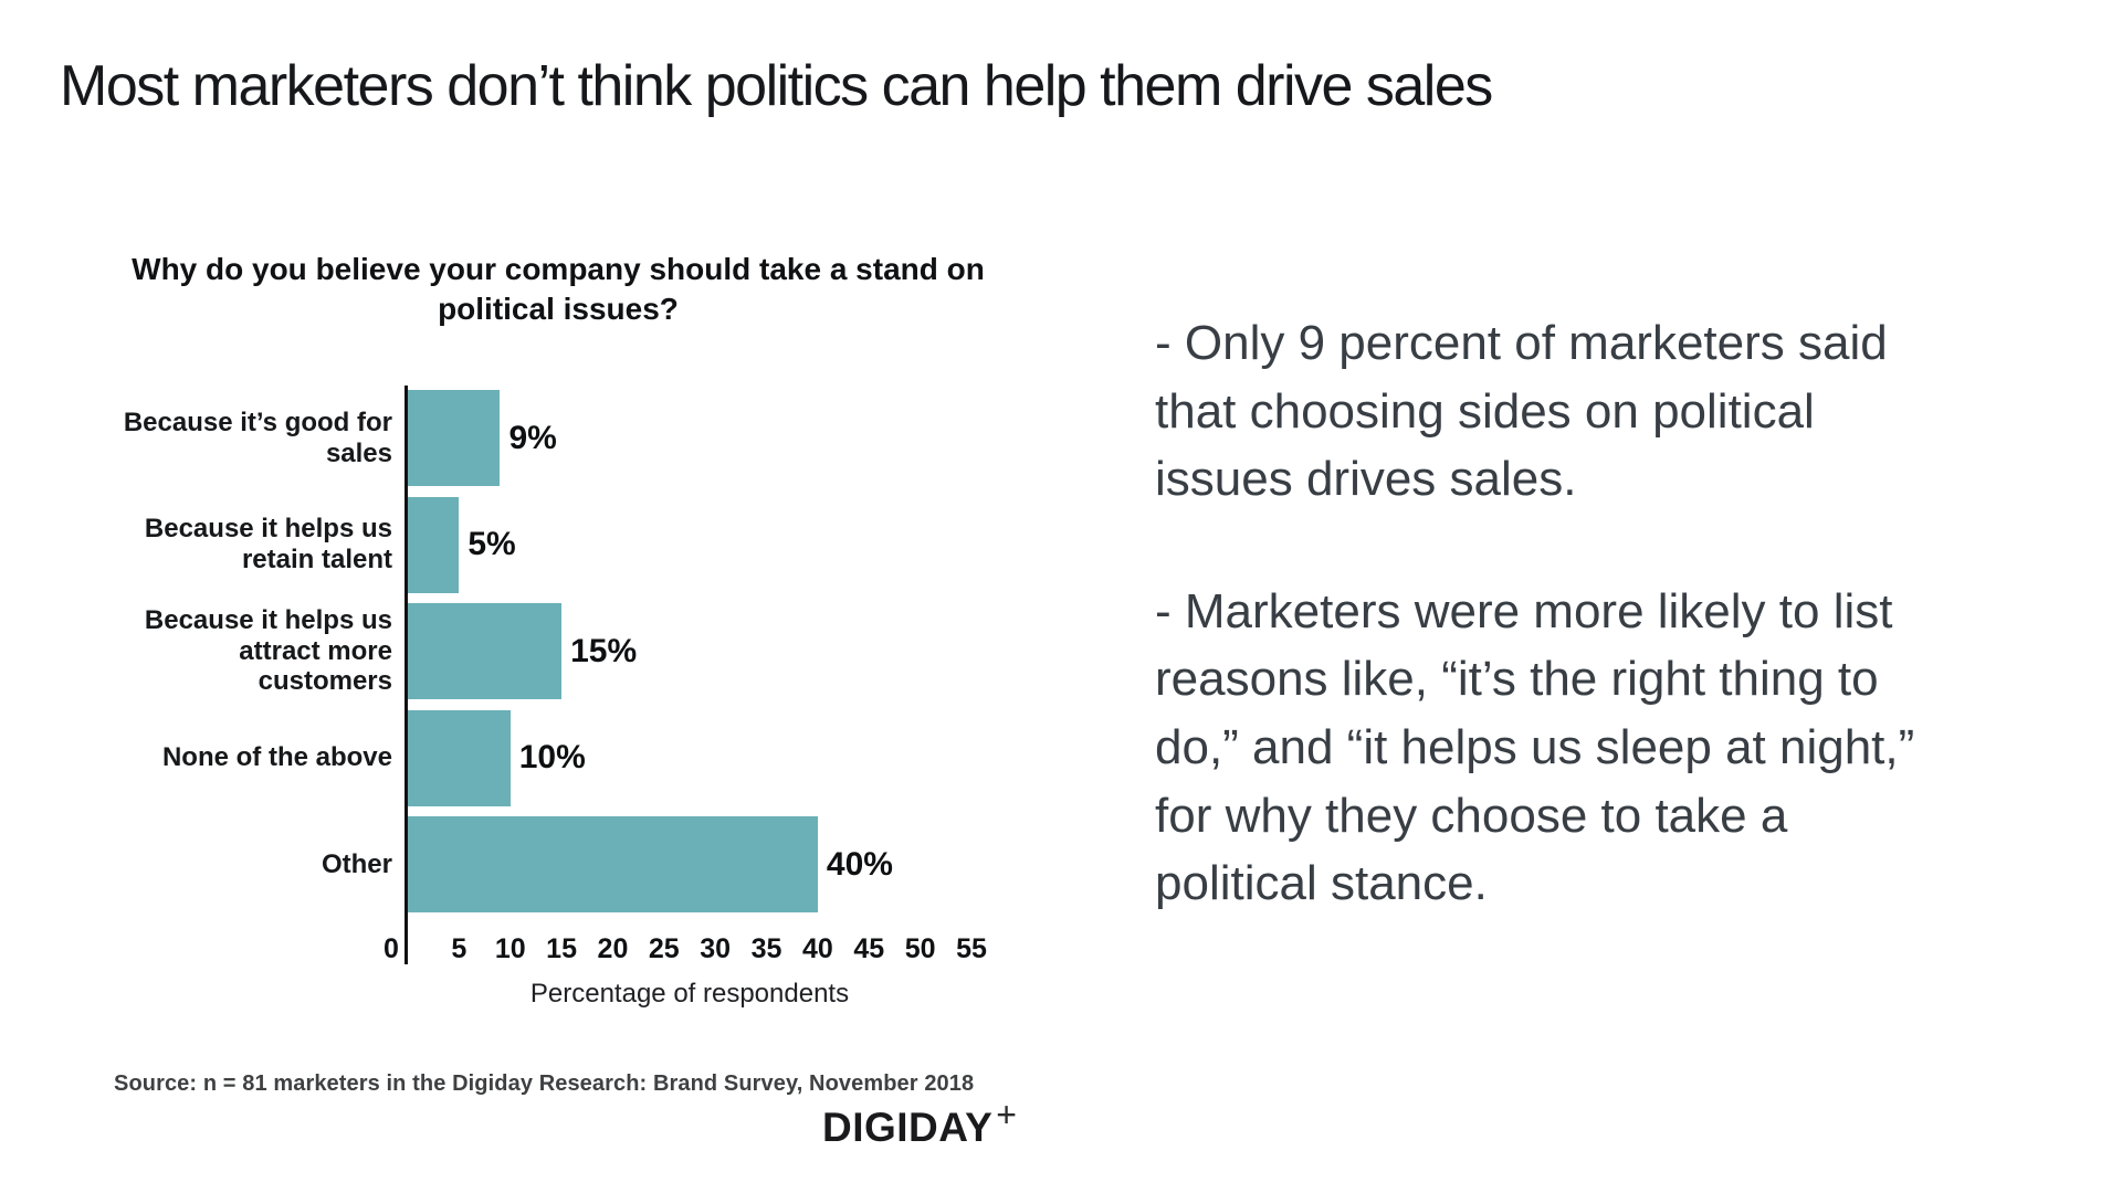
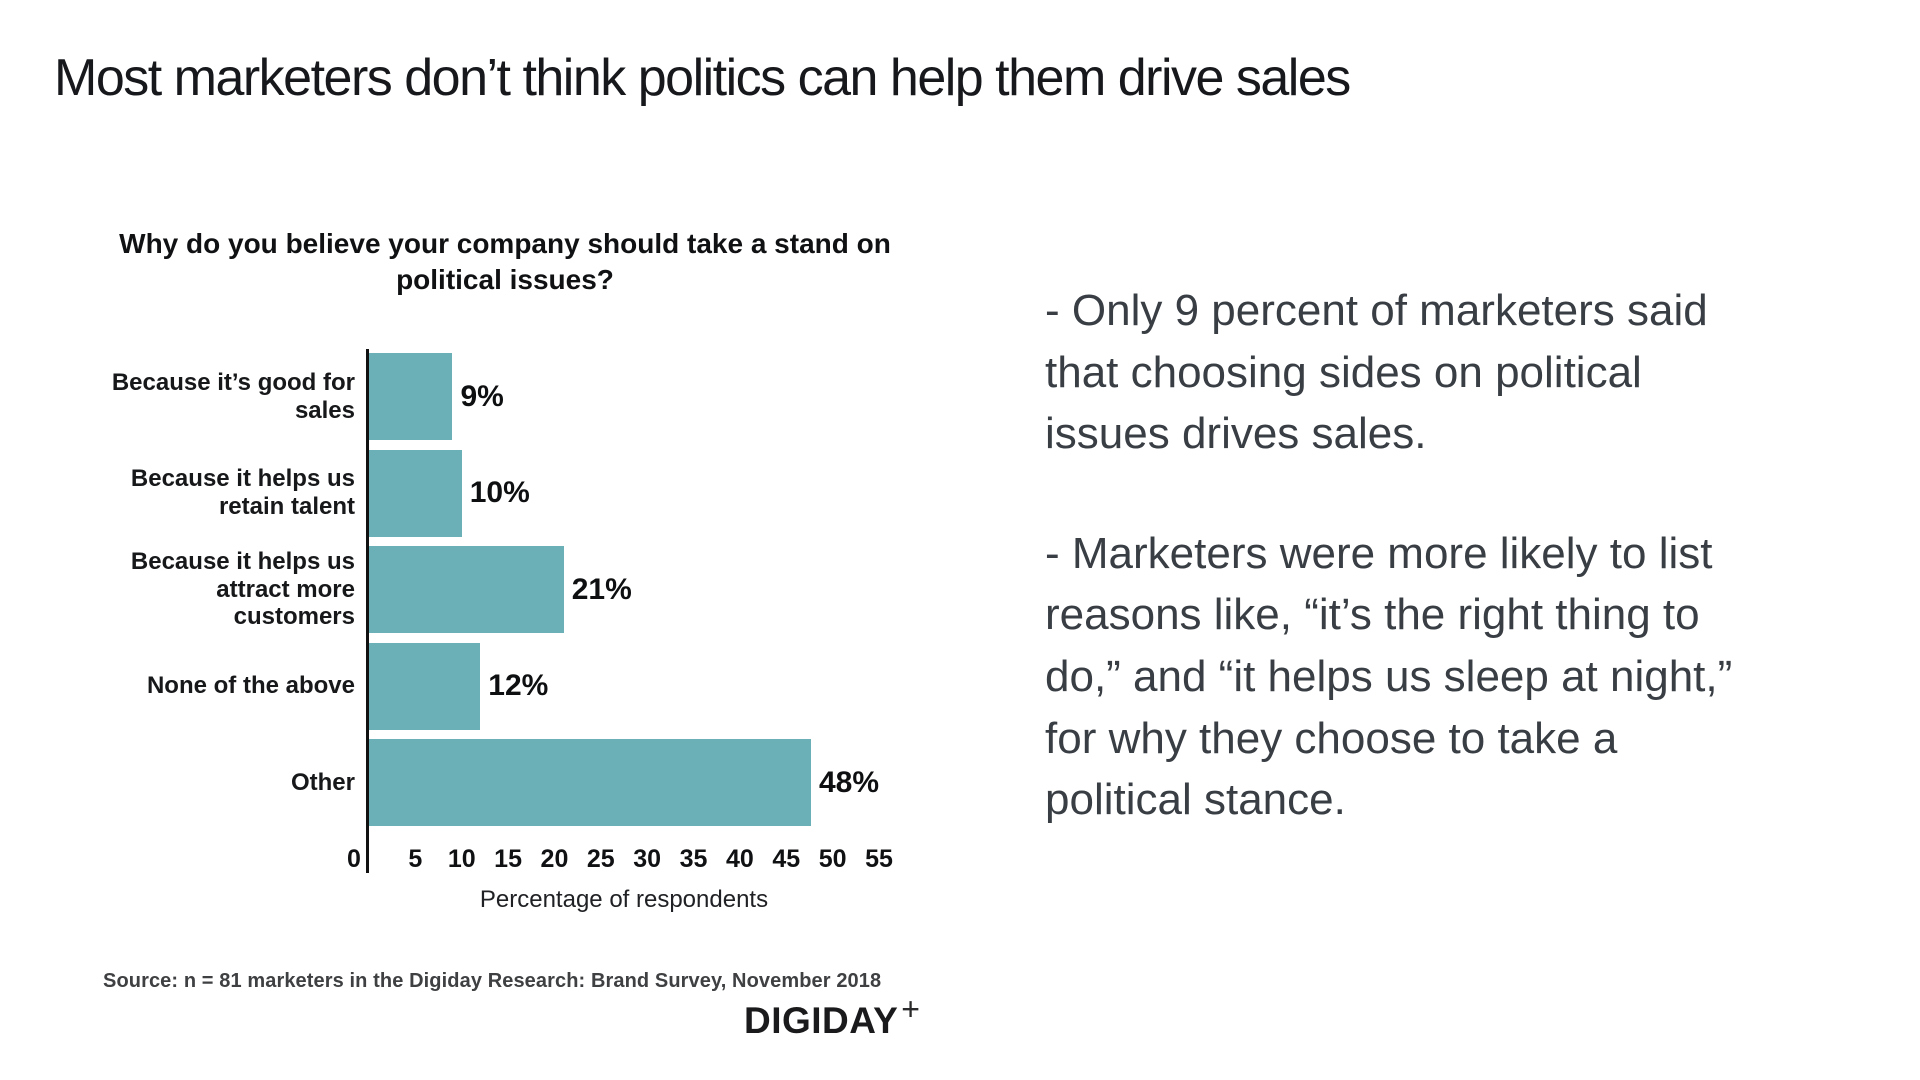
Because it helps us retain talent: 5% -> 10%
Because it helps us attract more customers: 15% -> 21%
None of the above: 10% -> 12%
Other: 40% -> 48%
